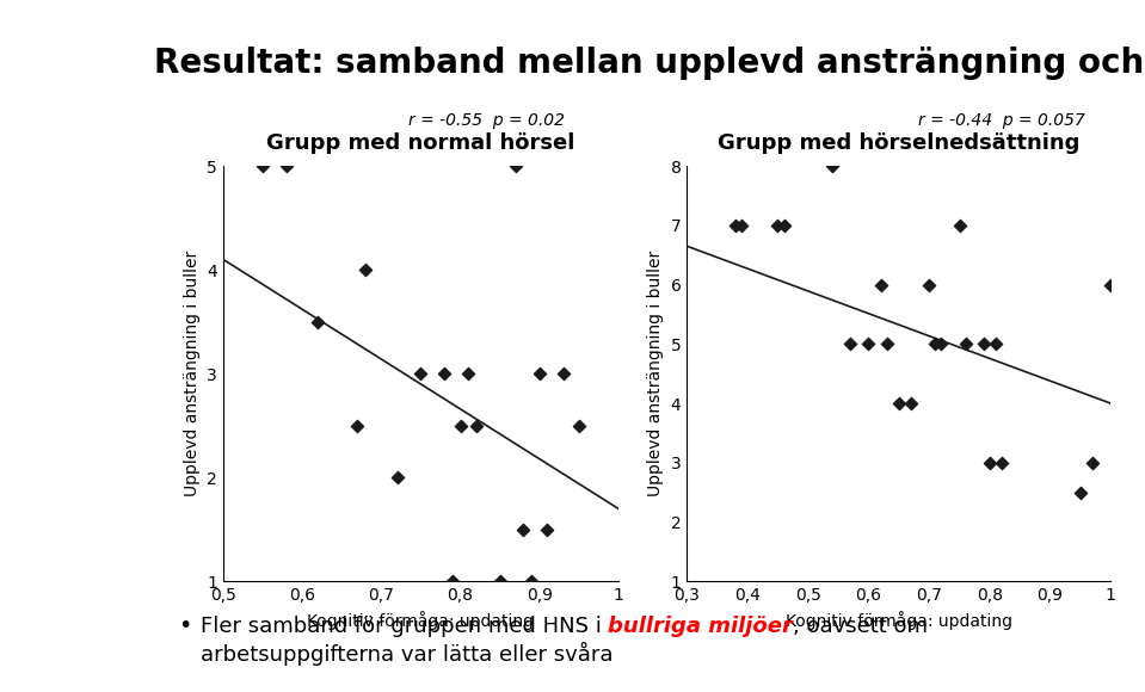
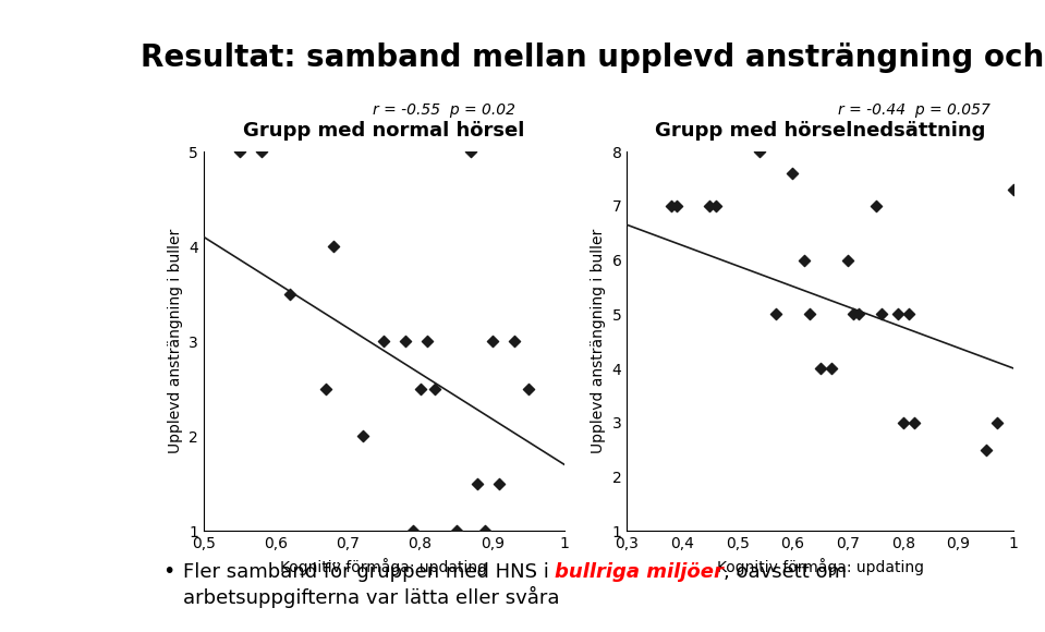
Grupp med hörselnedsättning/0,6: 5.0 -> 7.6
Grupp med hörselnedsättning/1: 6.0 -> 7.3
